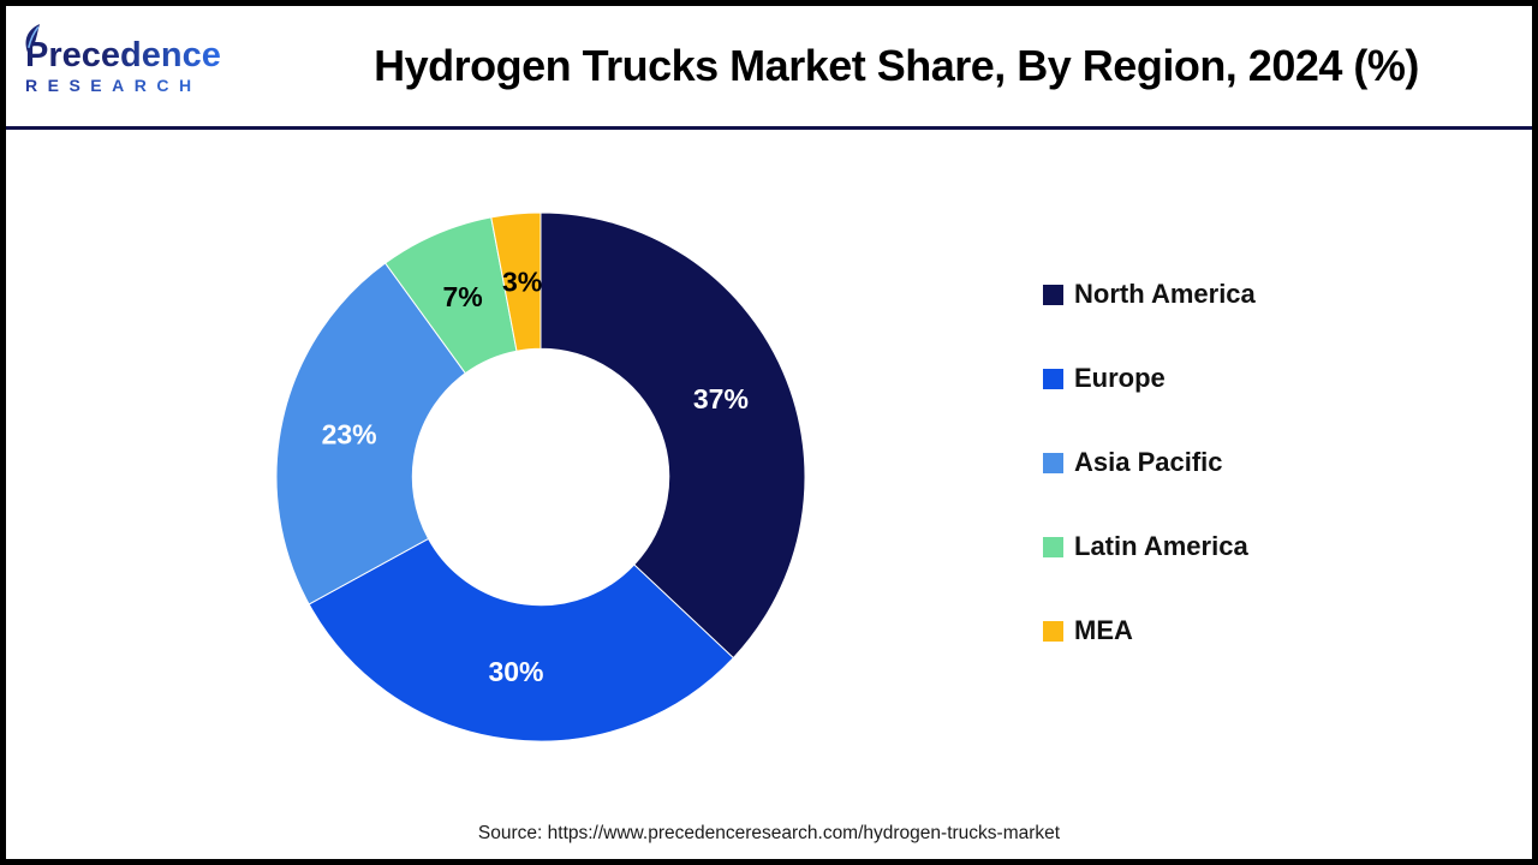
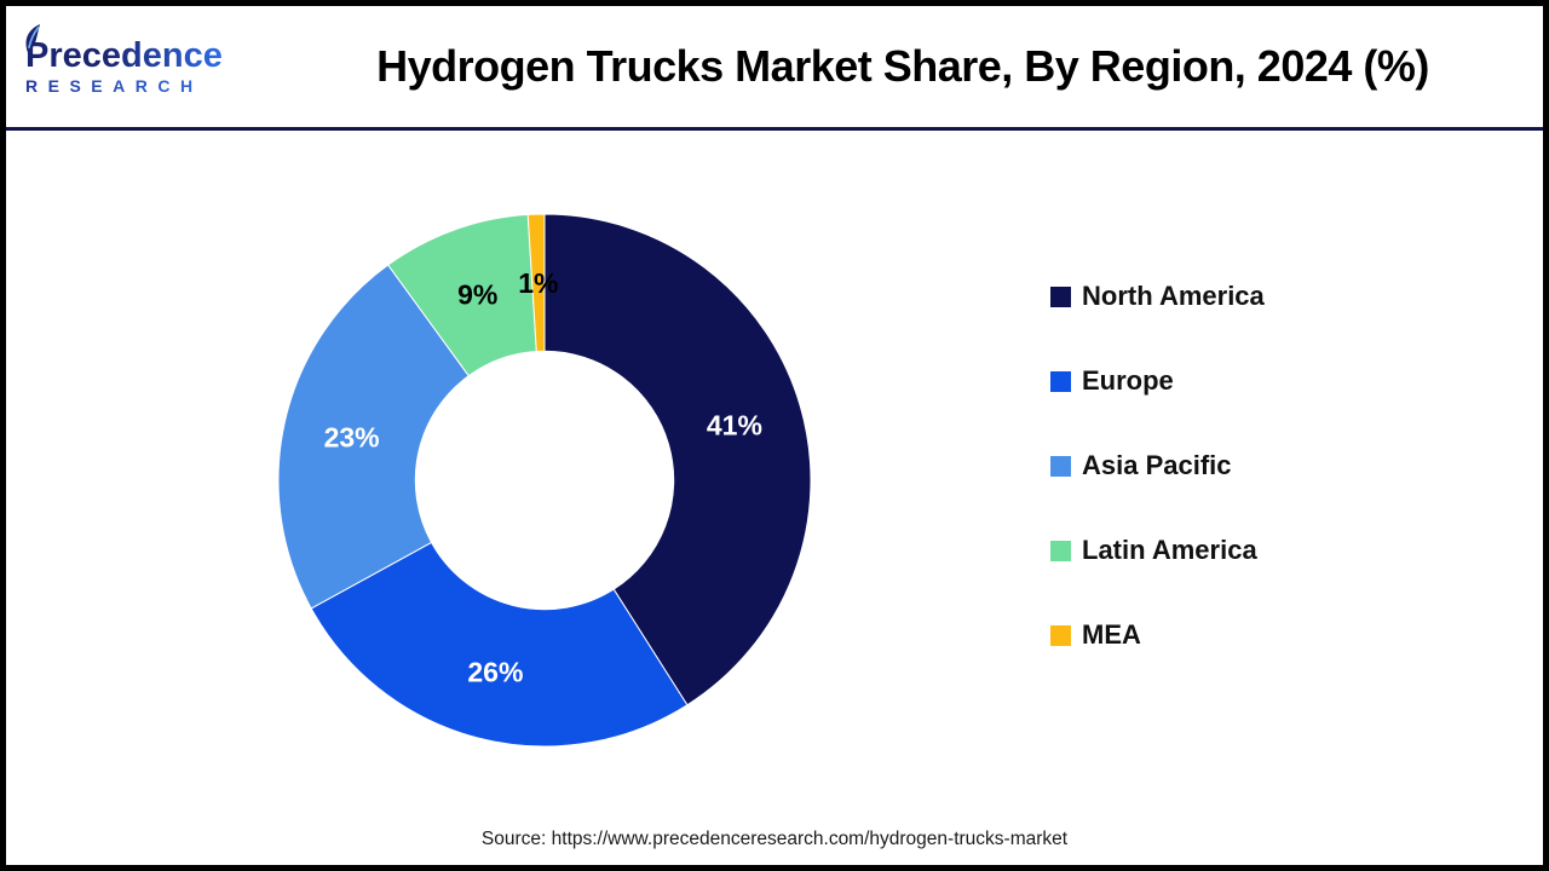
North America: 37% -> 41%
Europe: 30% -> 26%
Latin America: 7% -> 9%
MEA: 3% -> 1%
